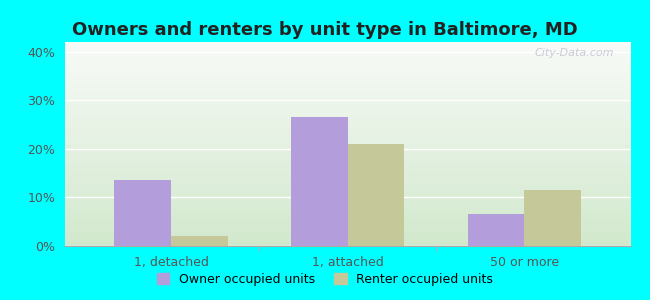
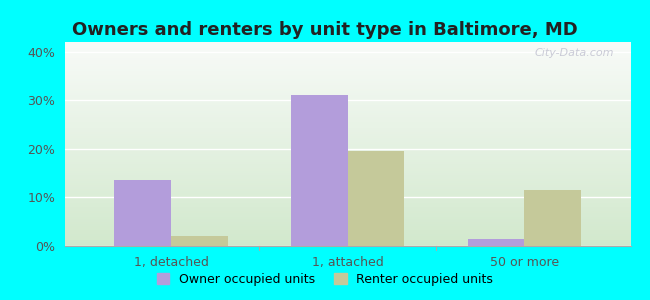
Owner occupied units/1, attached: 26.5% -> 31.0%
Renter occupied units/1, attached: 21.0% -> 19.5%
Owner occupied units/50 or more: 6.5% -> 1.5%
